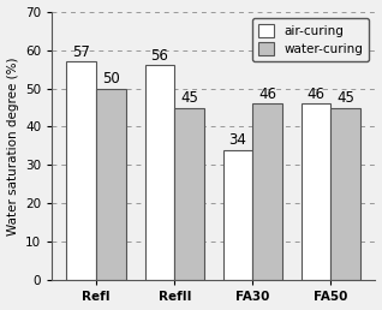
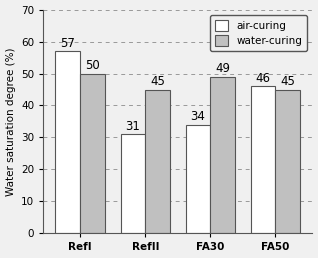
air-curing/RefII: 56 -> 31
water-curing/FA30: 46 -> 49
